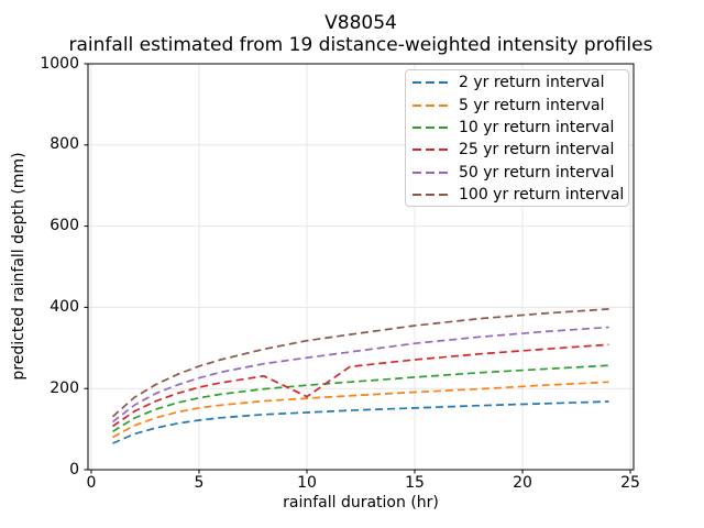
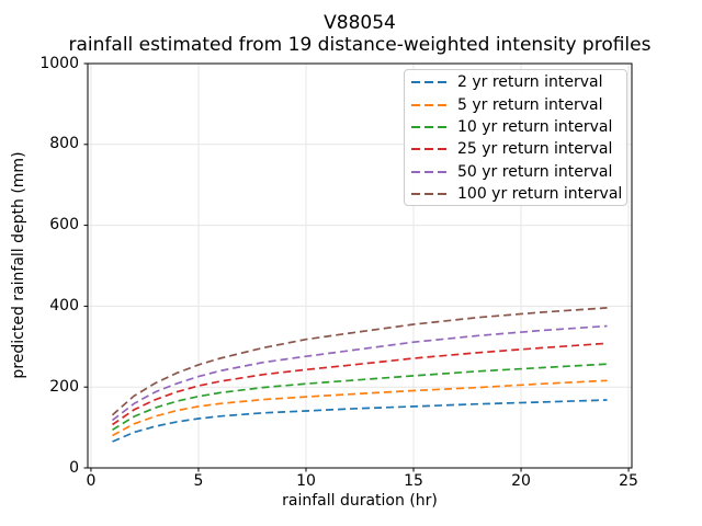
25 yr return interval/10: 180 -> 240
